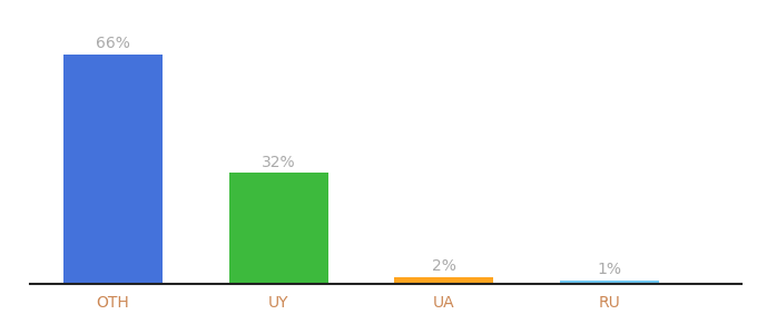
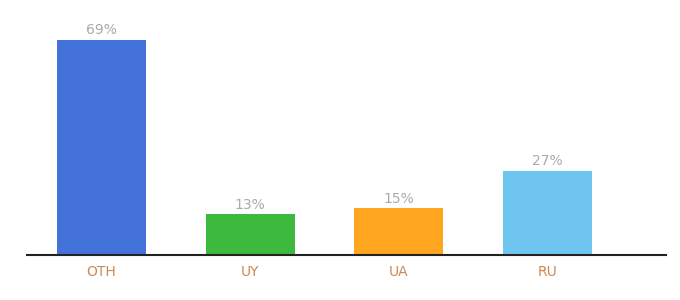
OTH: 66% -> 69%
UY: 32% -> 13%
UA: 2% -> 15%
RU: 1% -> 27%
